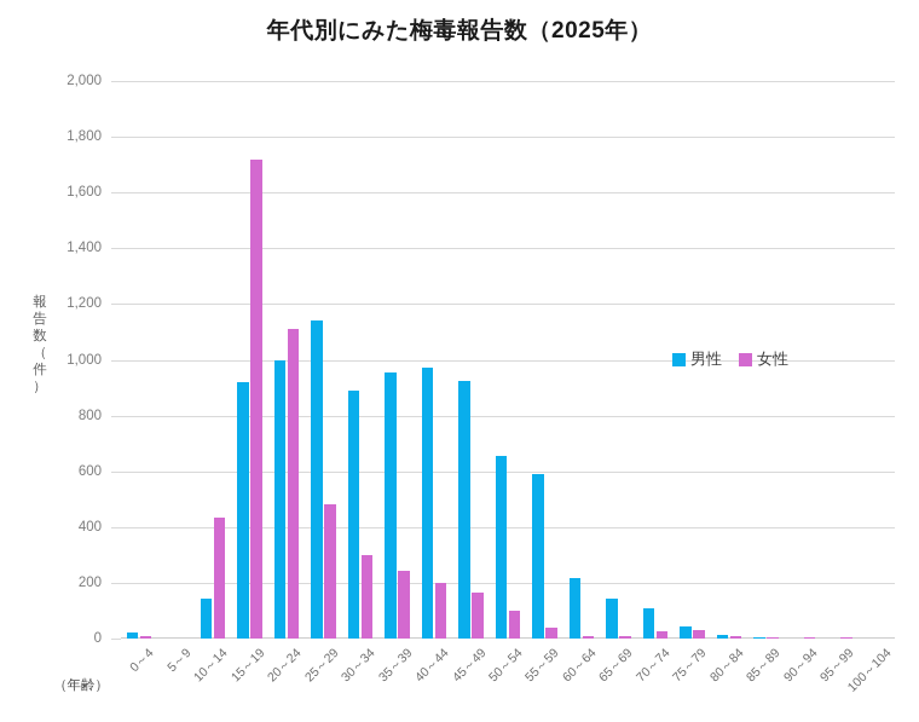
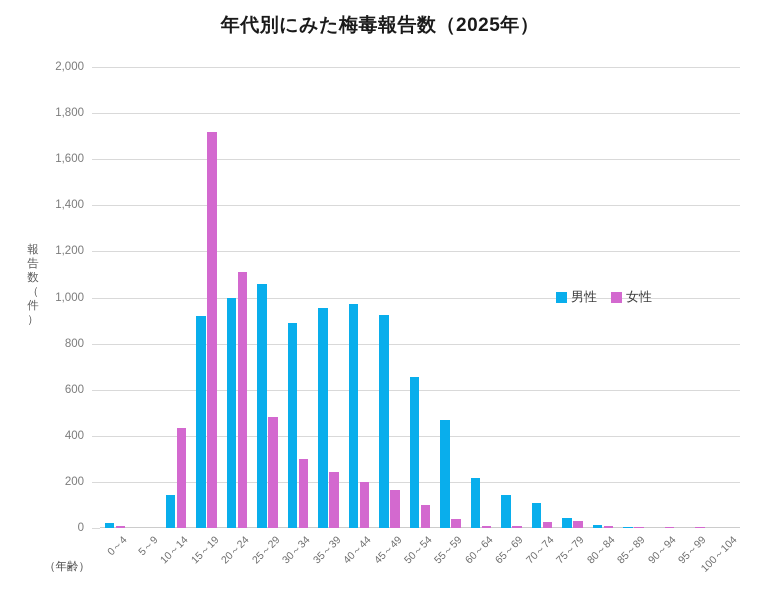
男性/25～29: 1140 -> 1060
男性/55～59: 590 -> 470
